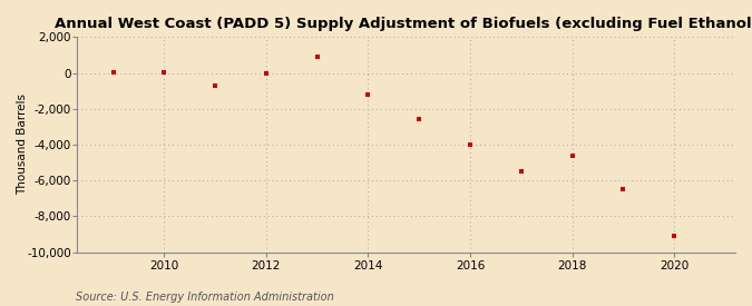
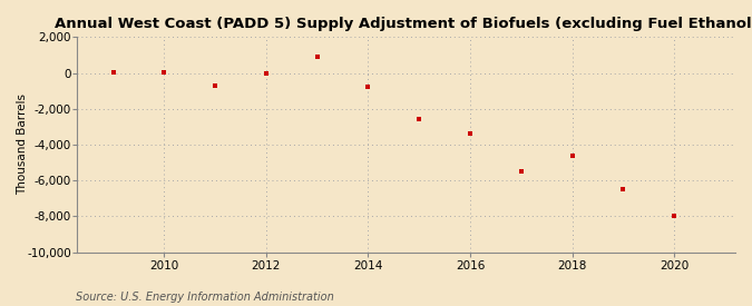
2014: -1,200 -> -800
2016: -4,000 -> -3,400
2020: -9,100 -> -8,000
